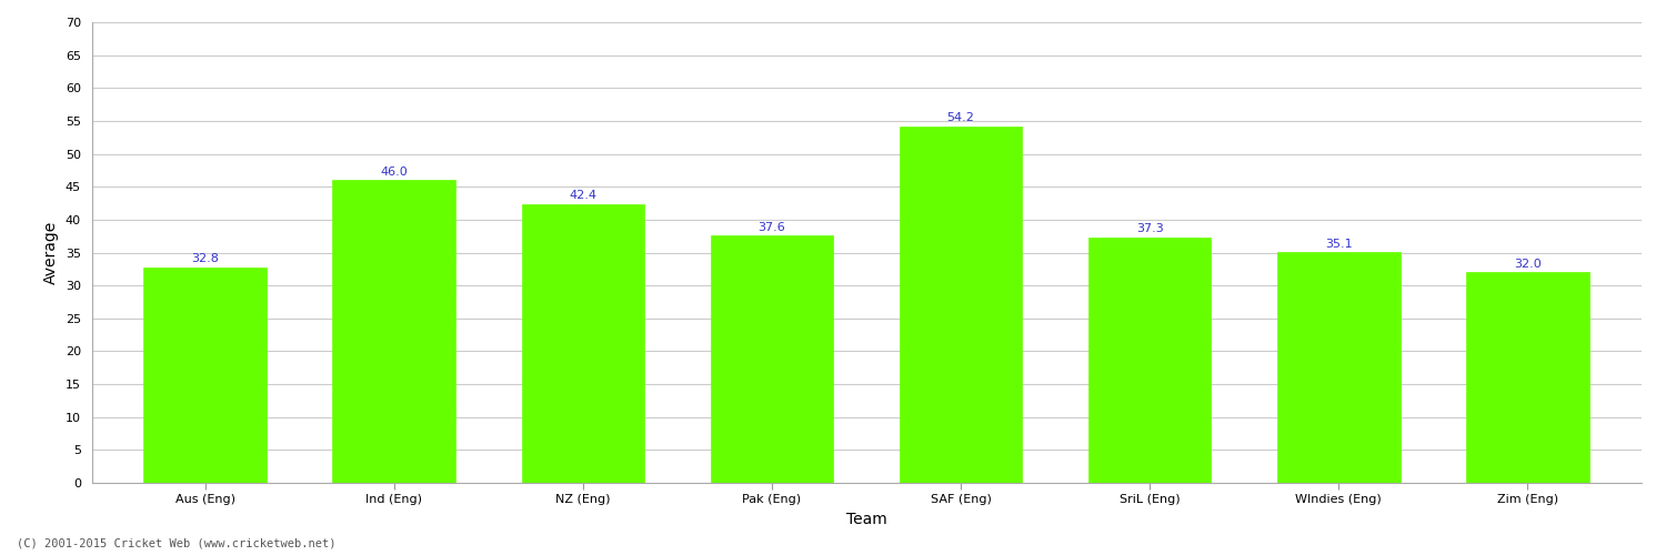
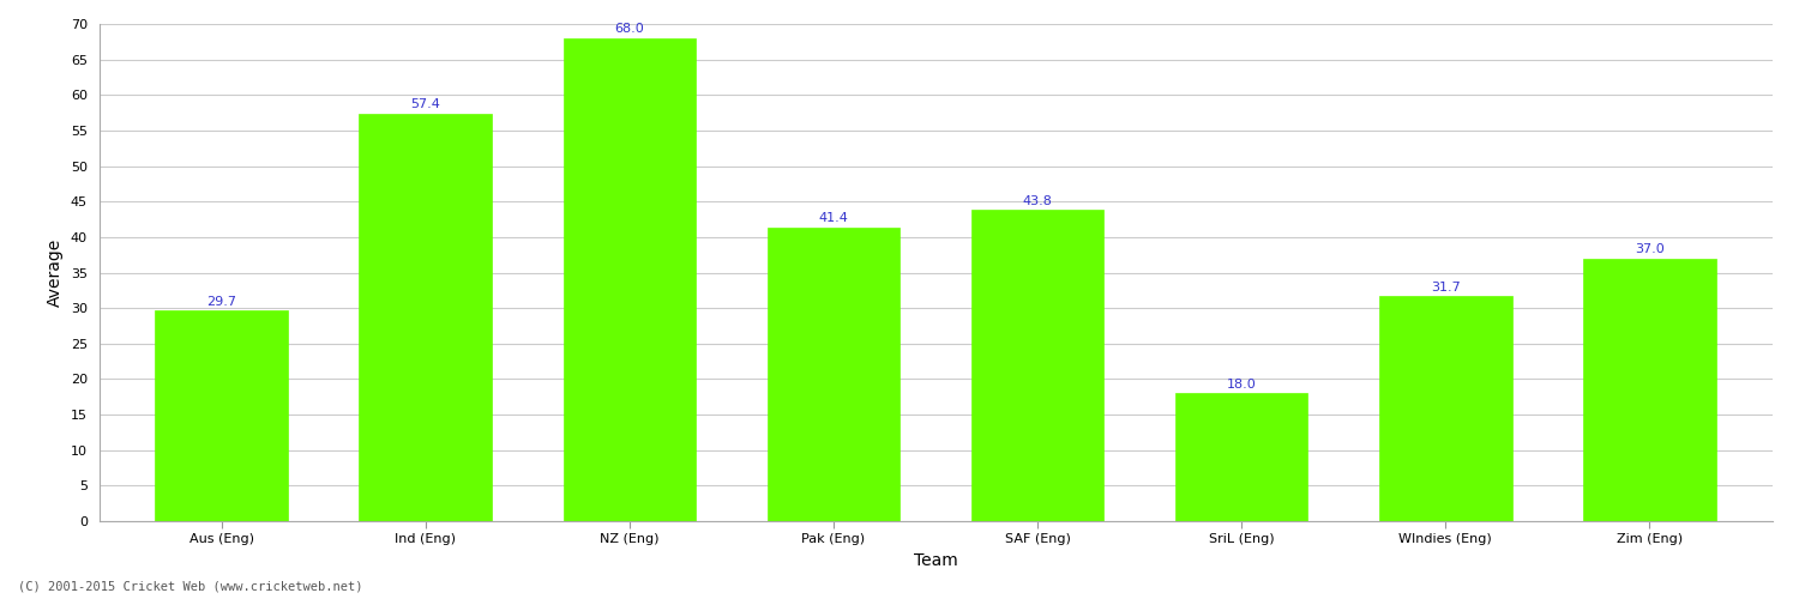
Aus (Eng): 32.8 -> 29.7
Ind (Eng): 46.0 -> 57.4
NZ (Eng): 42.4 -> 68.0
Pak (Eng): 37.6 -> 41.4
SAF (Eng): 54.2 -> 43.8
SriL (Eng): 37.3 -> 18.0
WIndies (Eng): 35.1 -> 31.7
Zim (Eng): 32.0 -> 37.0
